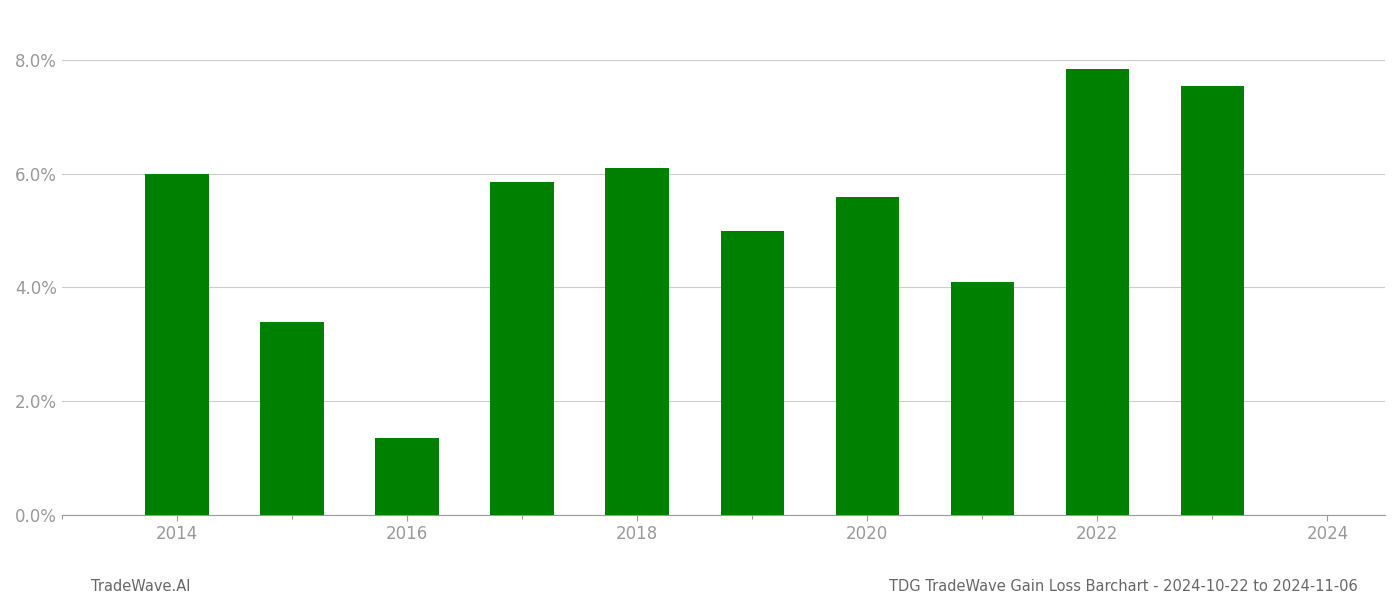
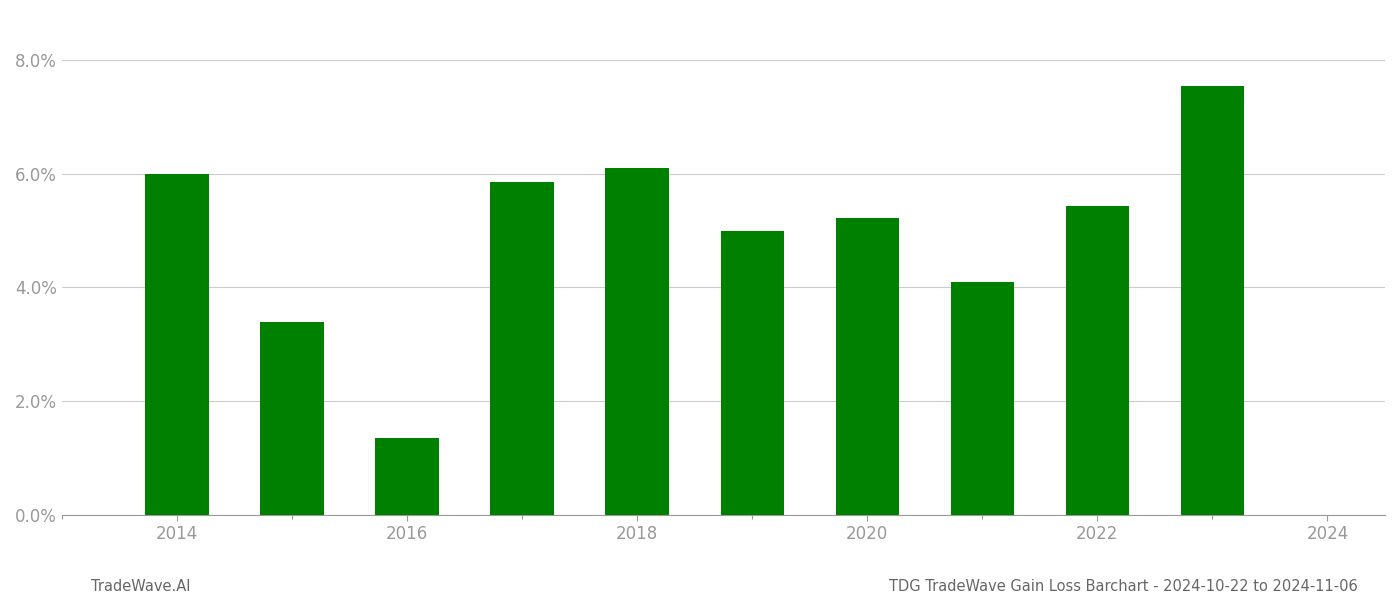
2020: 5.60% -> 5.22%
2022: 7.85% -> 5.44%
